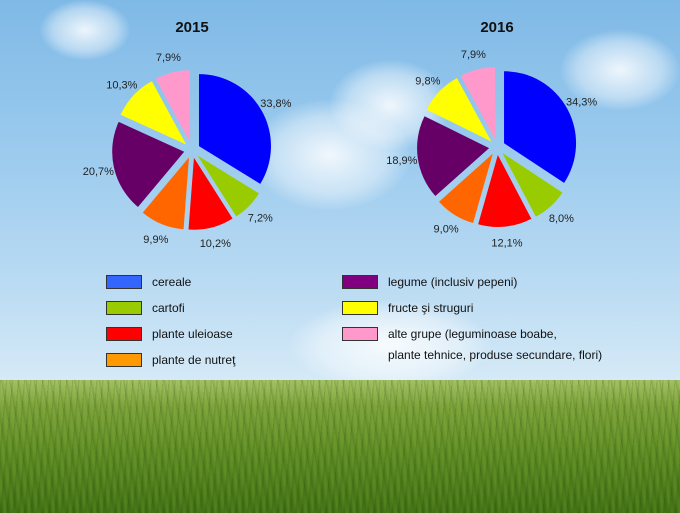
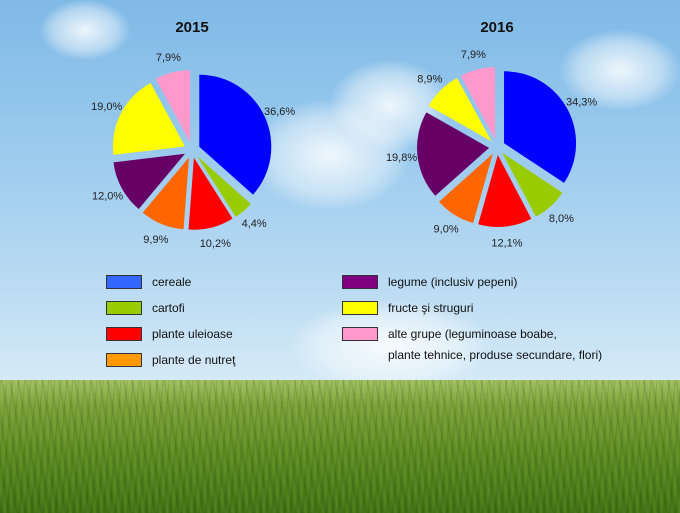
2015/cereale: 33,8% -> 36,6%
2015/cartofi: 7,2% -> 4,4%
2015/legume (inclusiv pepeni): 20,7% -> 12,0%
2015/fructe şi struguri: 10,3% -> 19,0%
2016/legume (inclusiv pepeni): 18,9% -> 19,8%
2016/fructe şi struguri: 9,8% -> 8,9%
